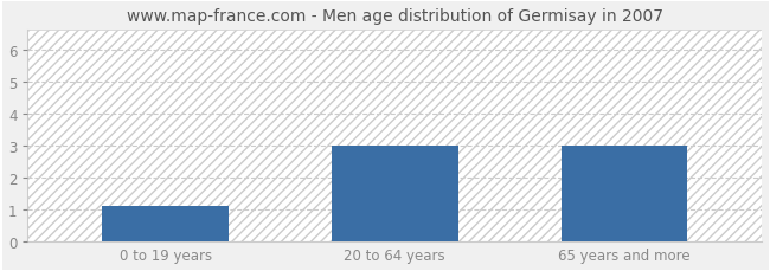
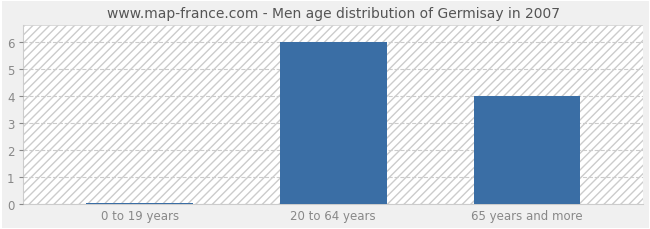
0 to 19 years: 1.10 -> 0.05
20 to 64 years: 3.00 -> 6.00
65 years and more: 3.00 -> 4.00
